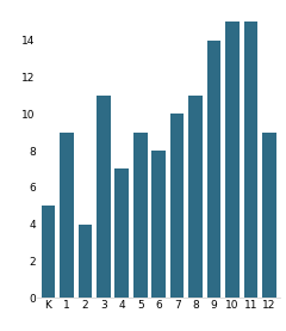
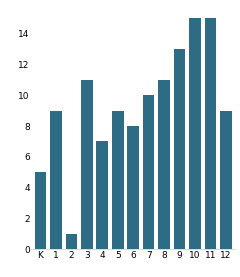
2: 4 -> 1
9: 14 -> 13
